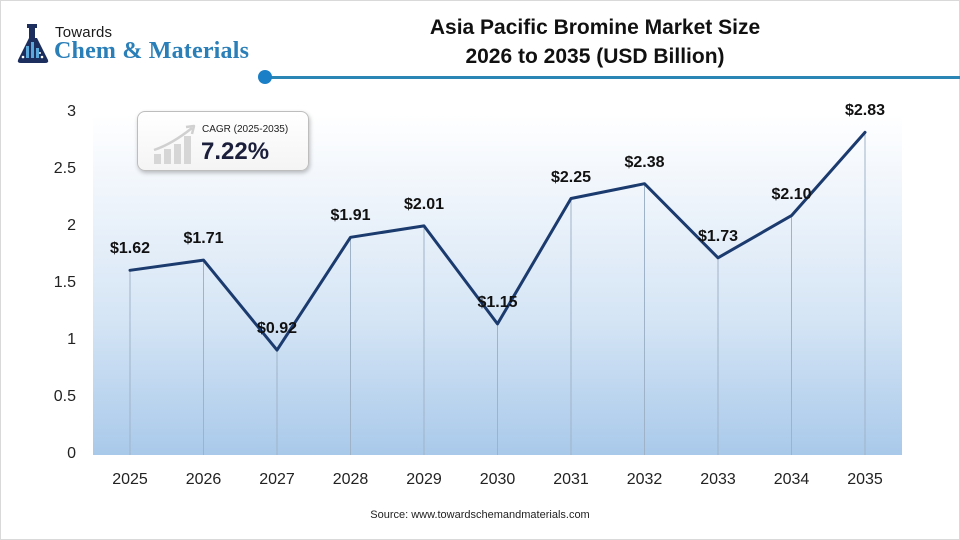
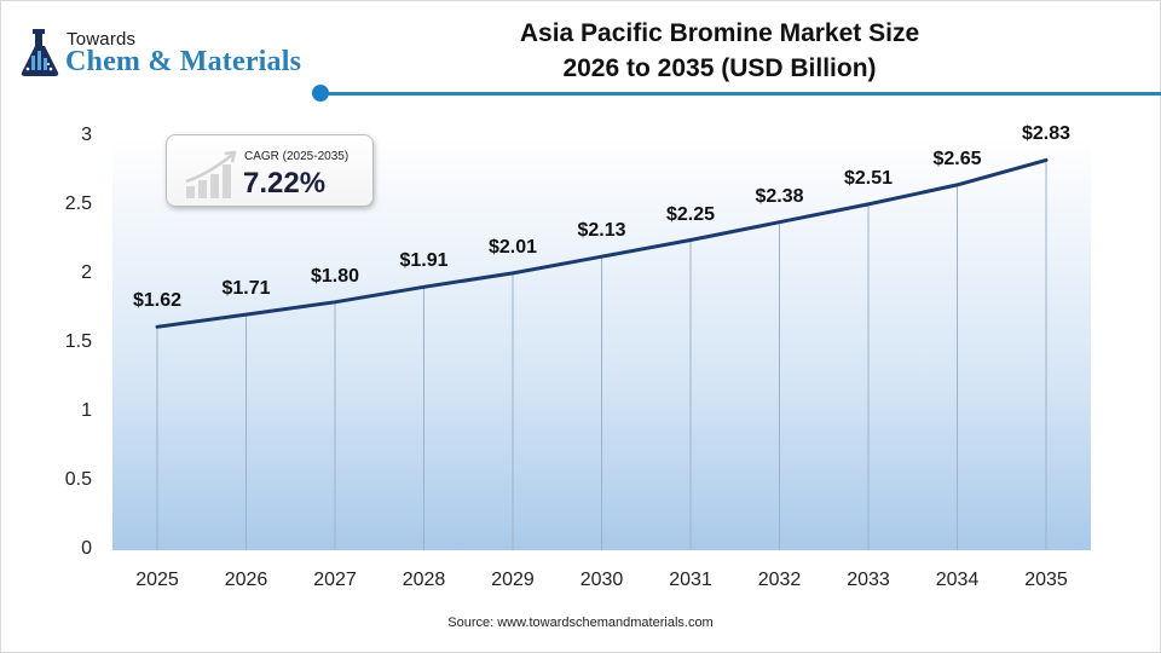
2027: $0.92 -> $1.80
2030: $1.15 -> $2.13
2033: $1.73 -> $2.51
2034: $2.10 -> $2.65
